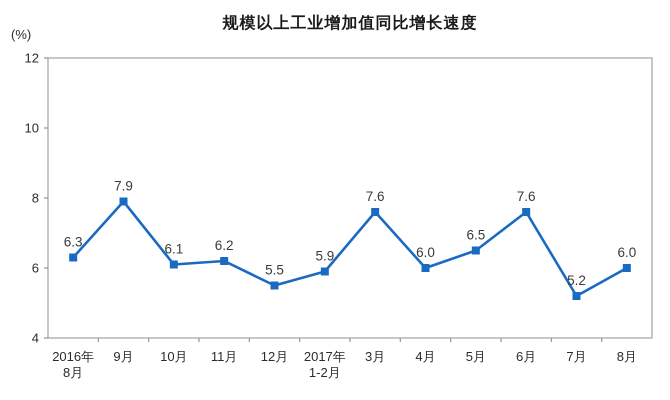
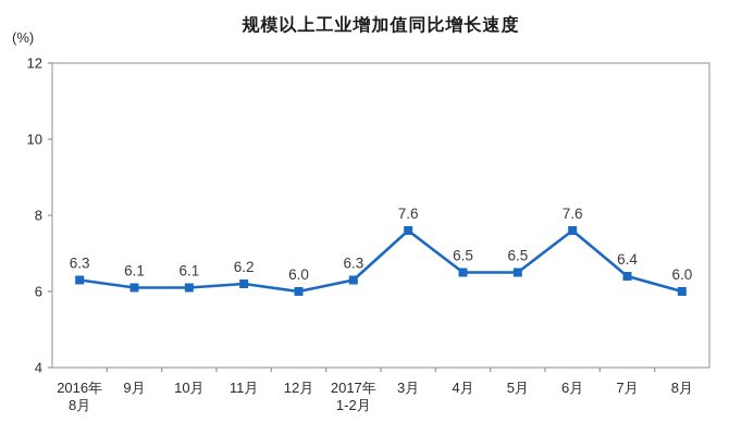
9月: 7.9 -> 6.1
12月: 5.5 -> 6.0
2017年 1-2月: 5.9 -> 6.3
4月: 6.0 -> 6.5
7月: 5.2 -> 6.4
